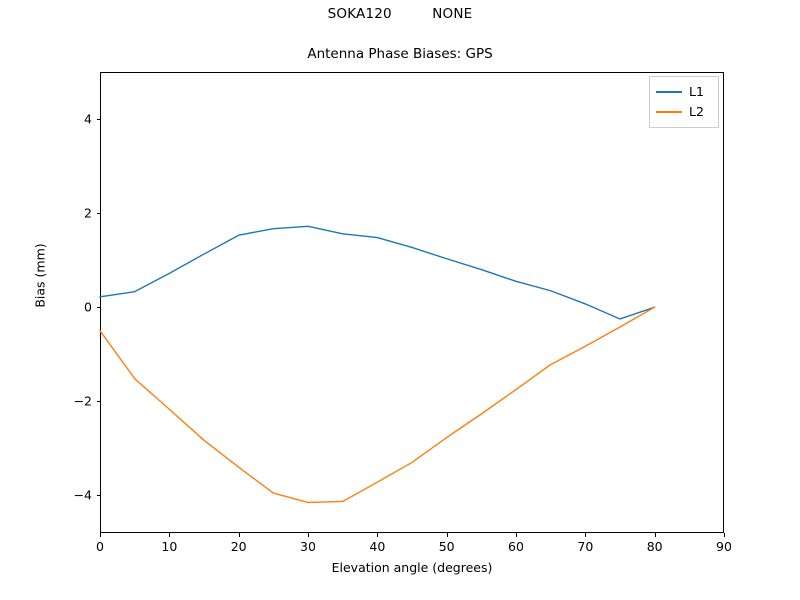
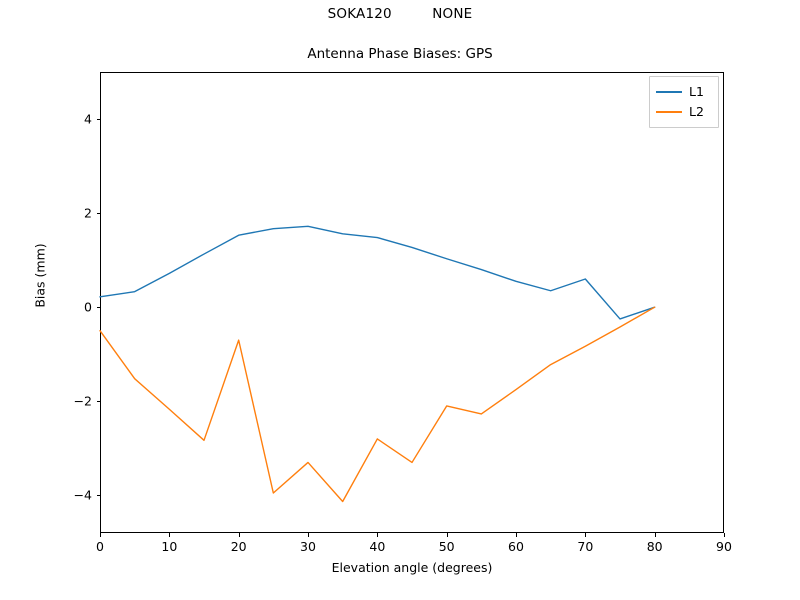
L2/20: -3.4 -> -0.7
L2/30: -4.2 -> -3.3
L2/40: -3.7 -> -2.8
L2/50: -2.8 -> -2.1
L1/70: 0.1 -> 0.6
